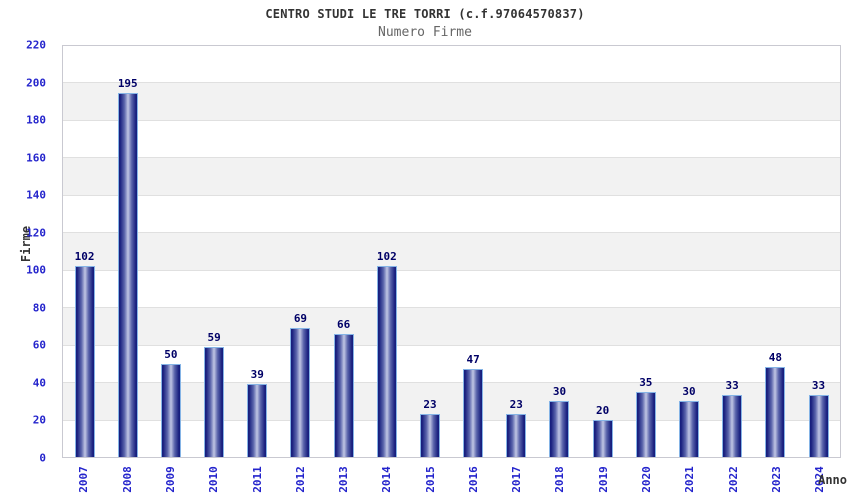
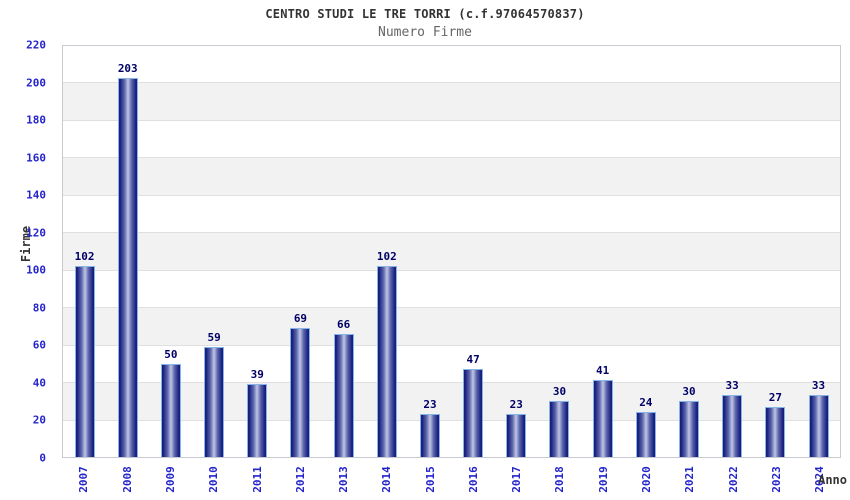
2008: 195 -> 203
2019: 20 -> 41
2020: 35 -> 24
2023: 48 -> 27
